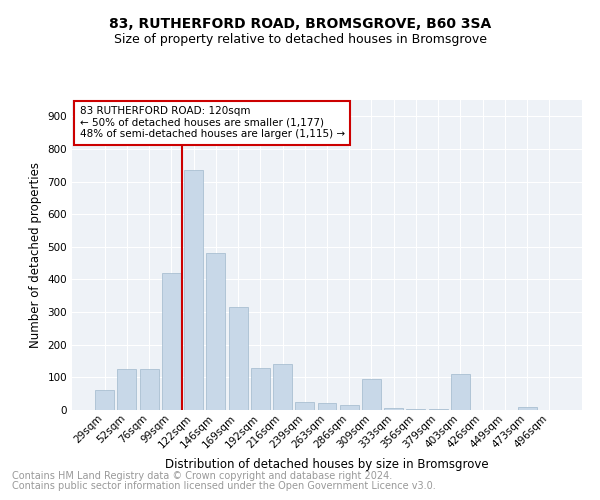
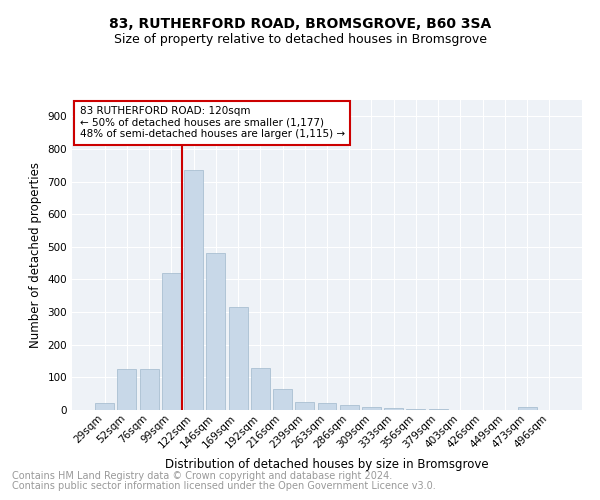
29sqm: 60 -> 22
216sqm: 140 -> 65
309sqm: 95 -> 10
403sqm: 110 -> 1
